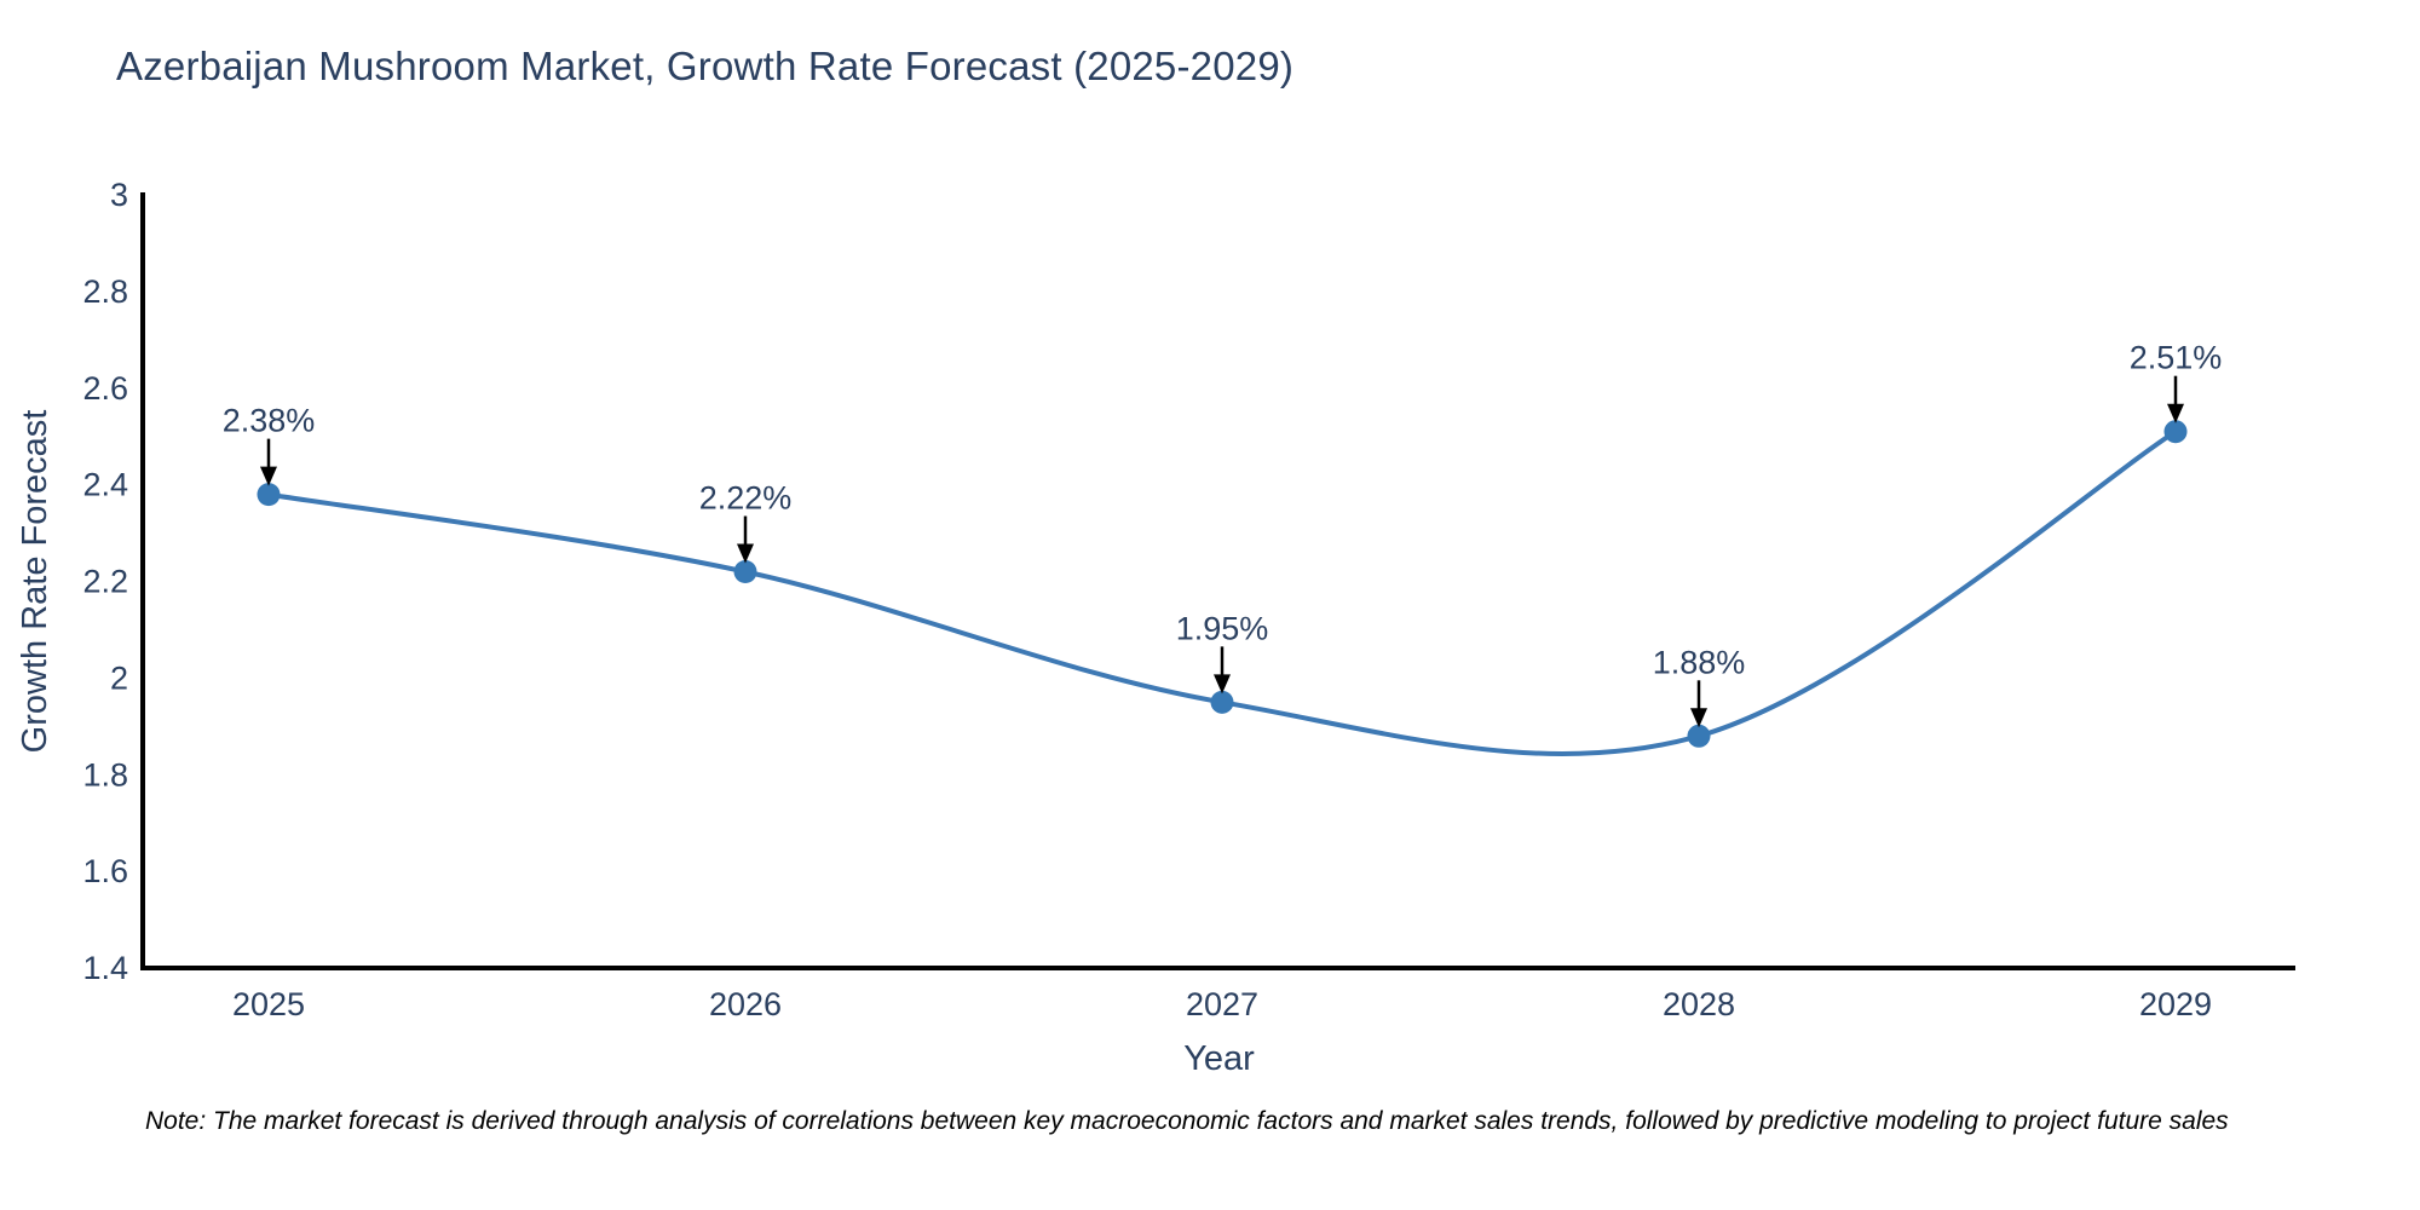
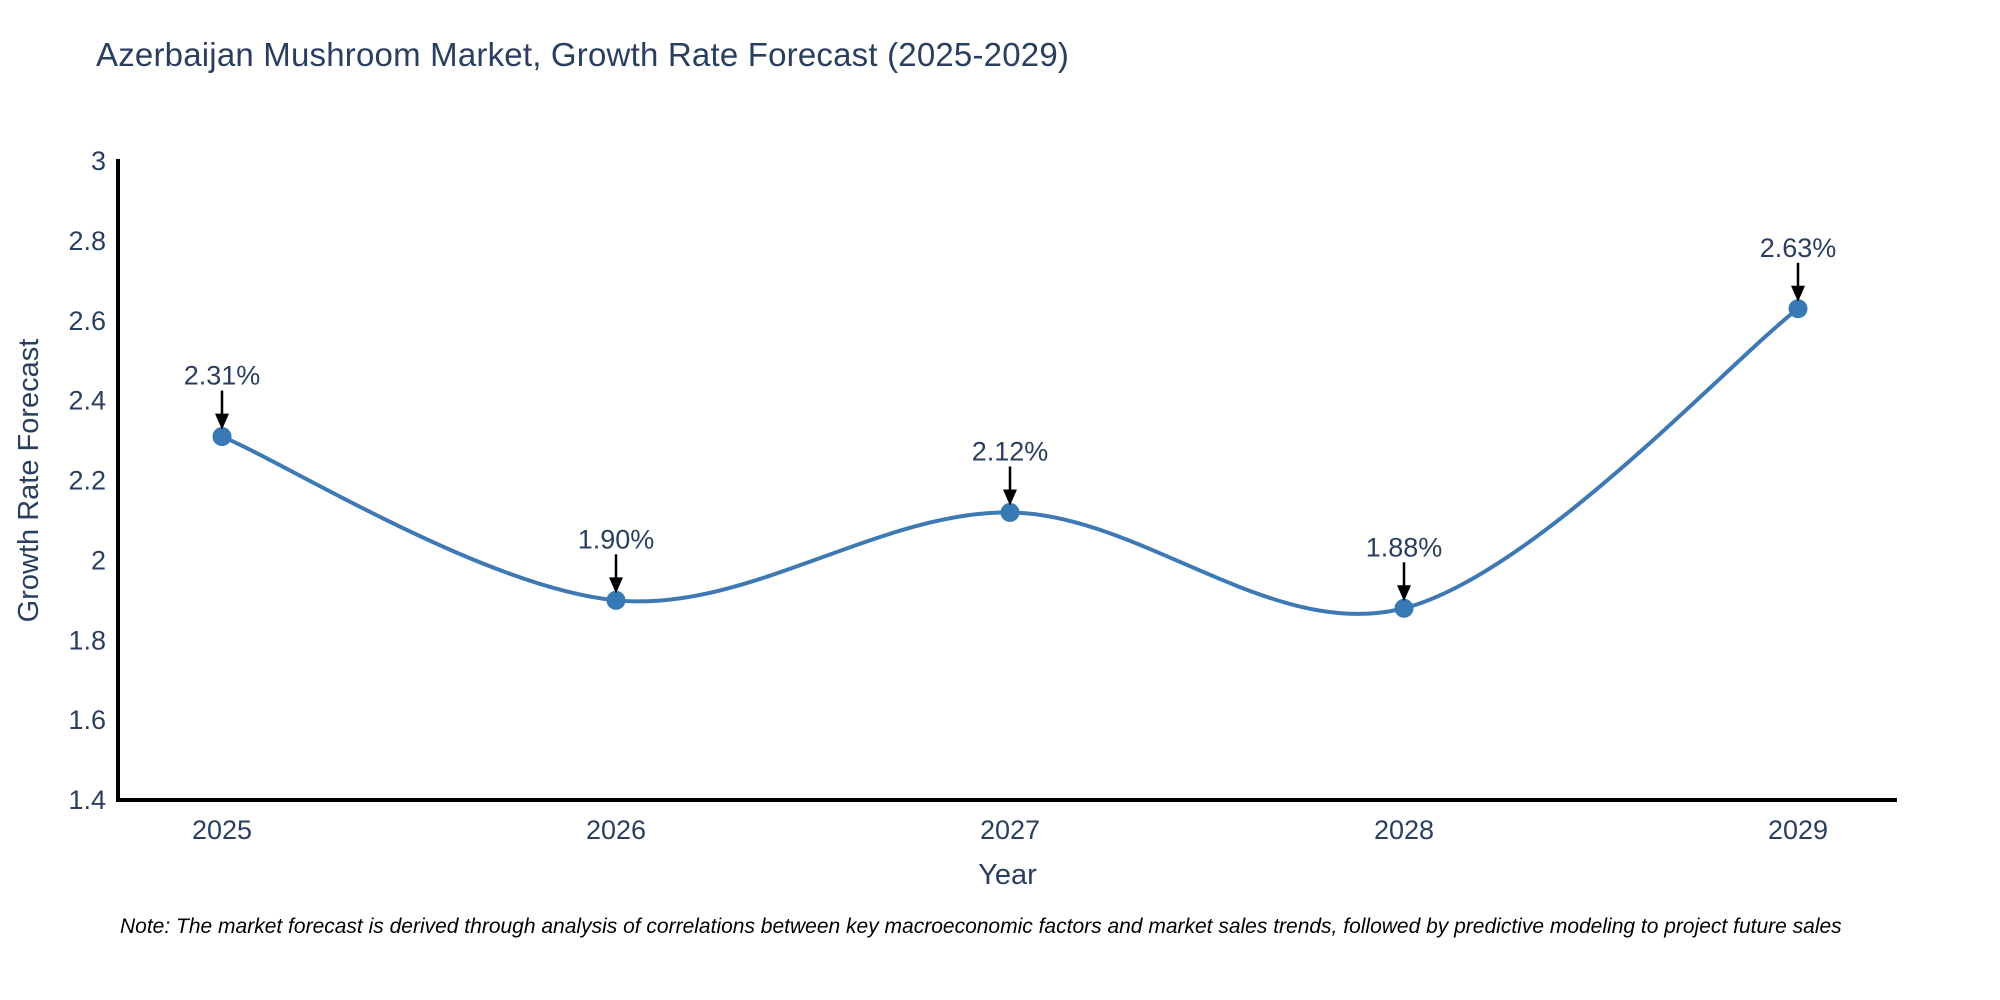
2025: 2.38% -> 2.31%
2026: 2.22% -> 1.90%
2027: 1.95% -> 2.12%
2029: 2.51% -> 2.63%
